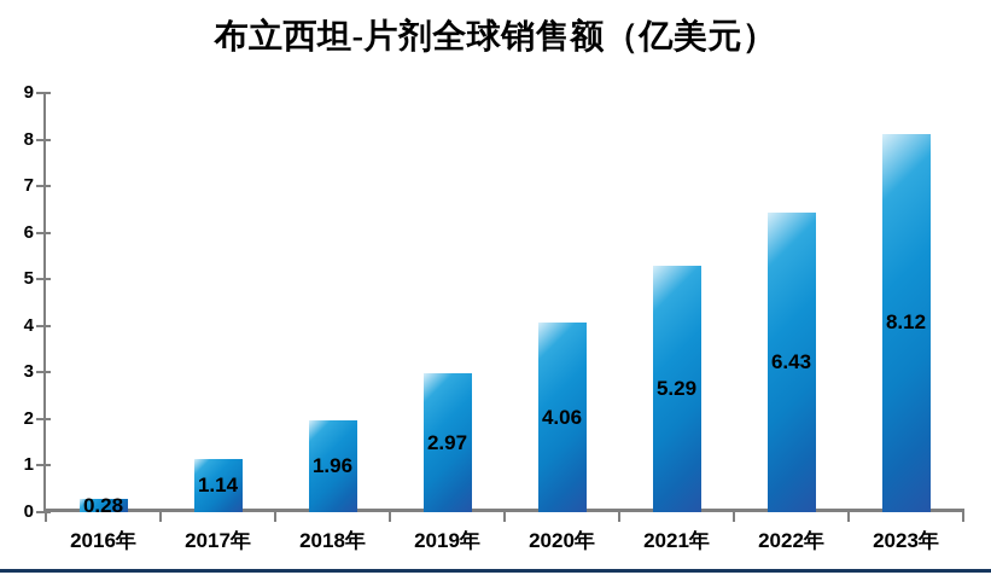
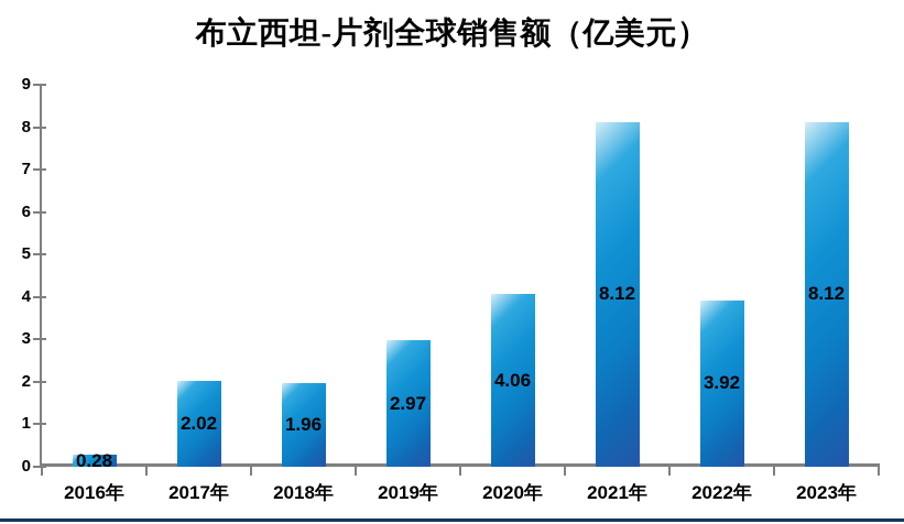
2017年: 1.14 -> 2.02
2021年: 5.29 -> 8.12
2022年: 6.43 -> 3.92
